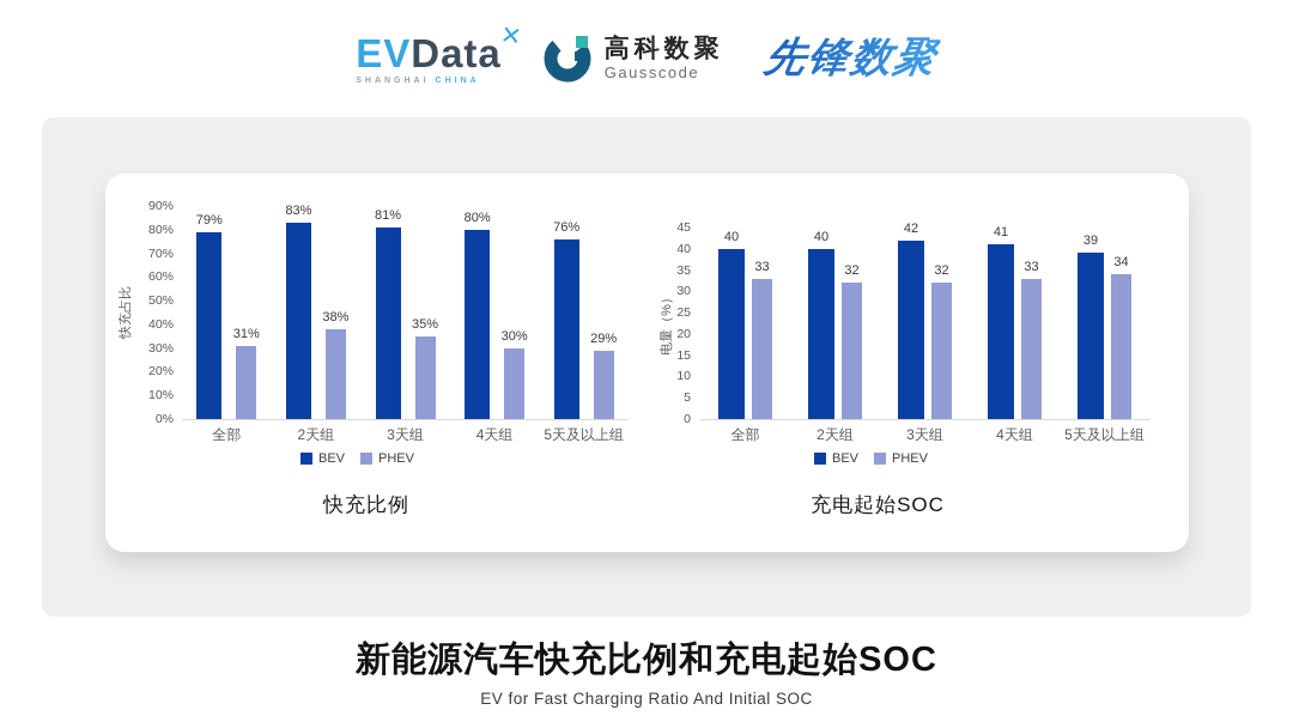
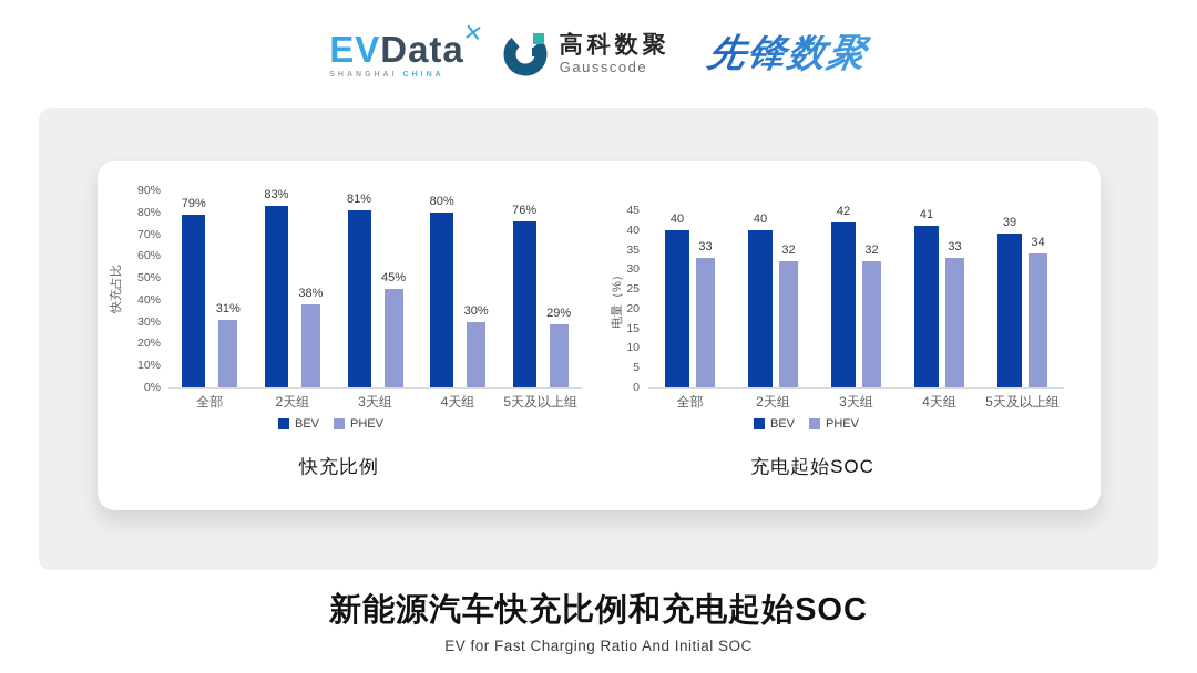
快充比例/PHEV/3天组: 35% -> 45%
